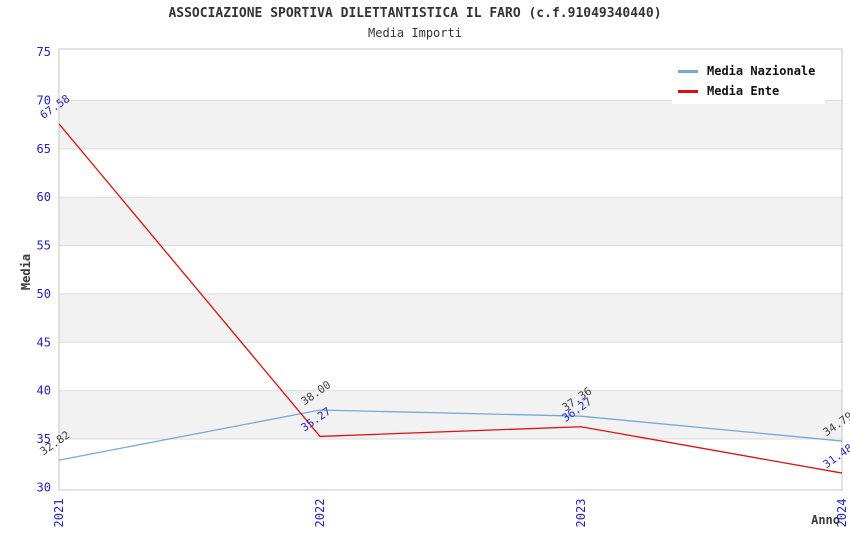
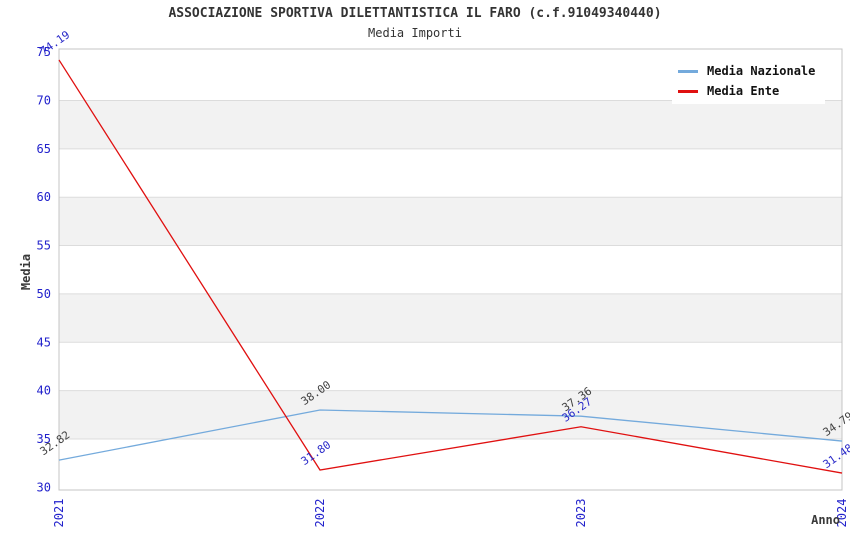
Media Ente/2021: 67.58 -> 74.19
Media Ente/2022: 35.27 -> 31.80
